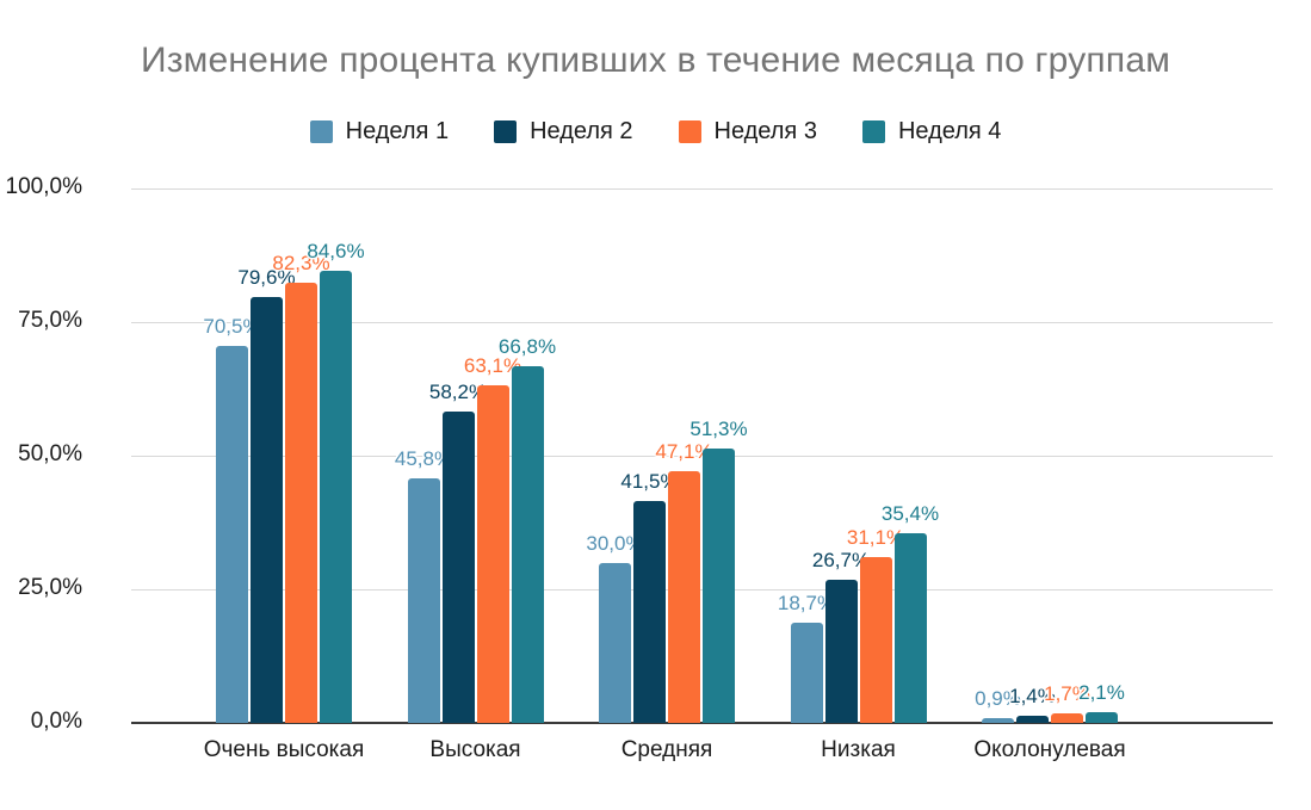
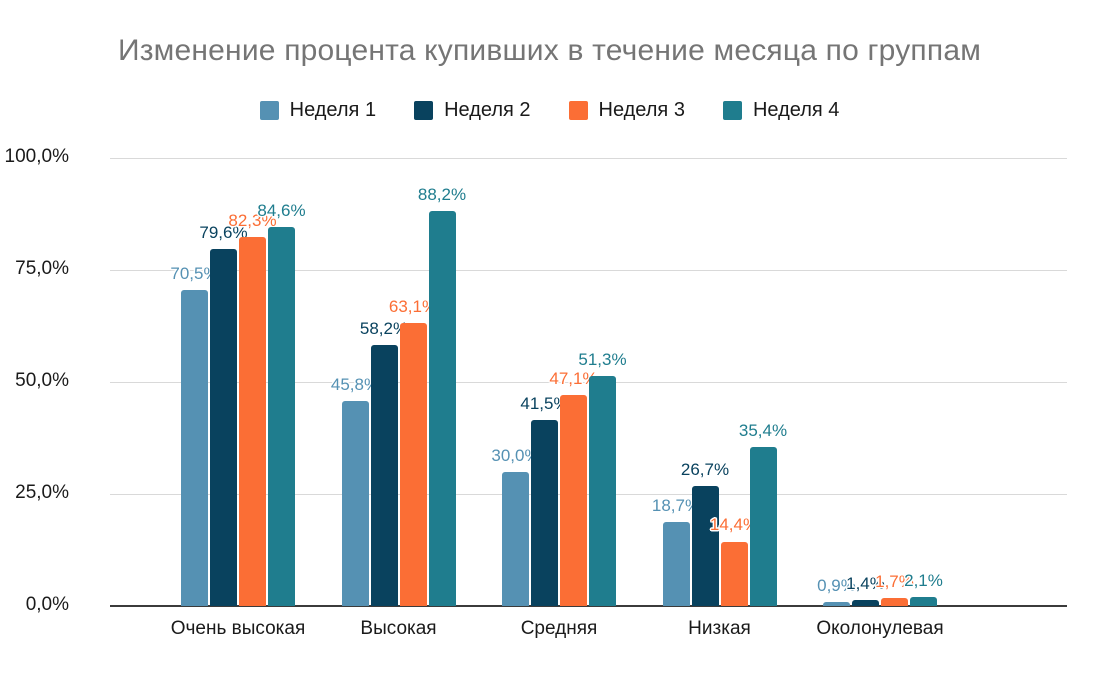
Неделя 4/Высокая: 66,8% -> 88,2%
Неделя 3/Низкая: 31,1% -> 14,4%
